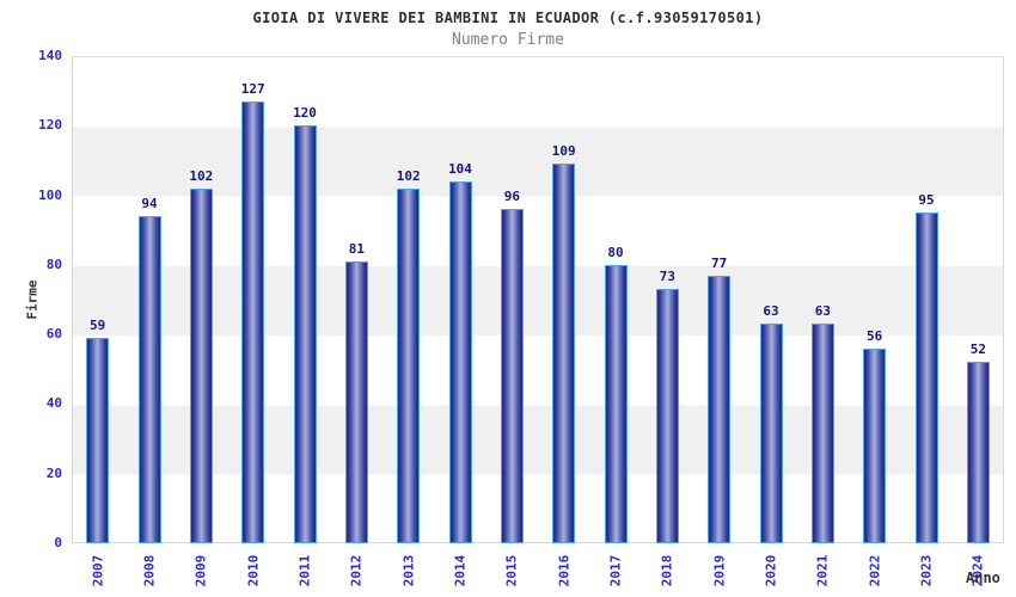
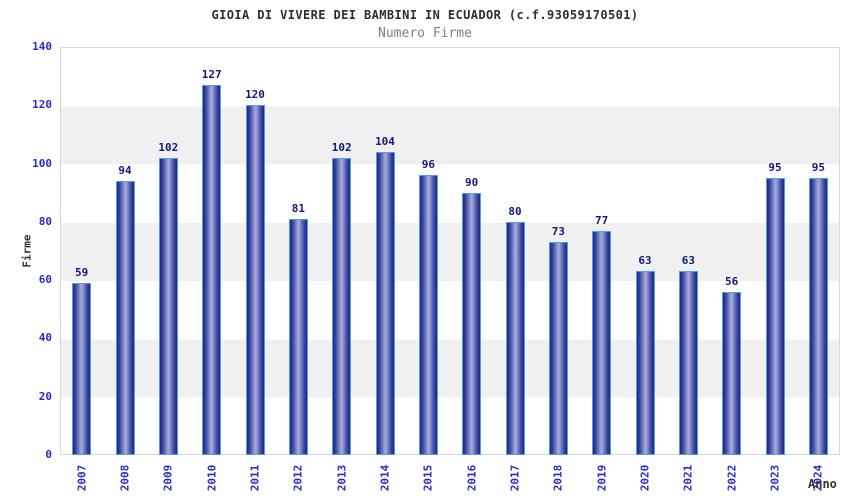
2016: 109 -> 90
2024: 52 -> 95
